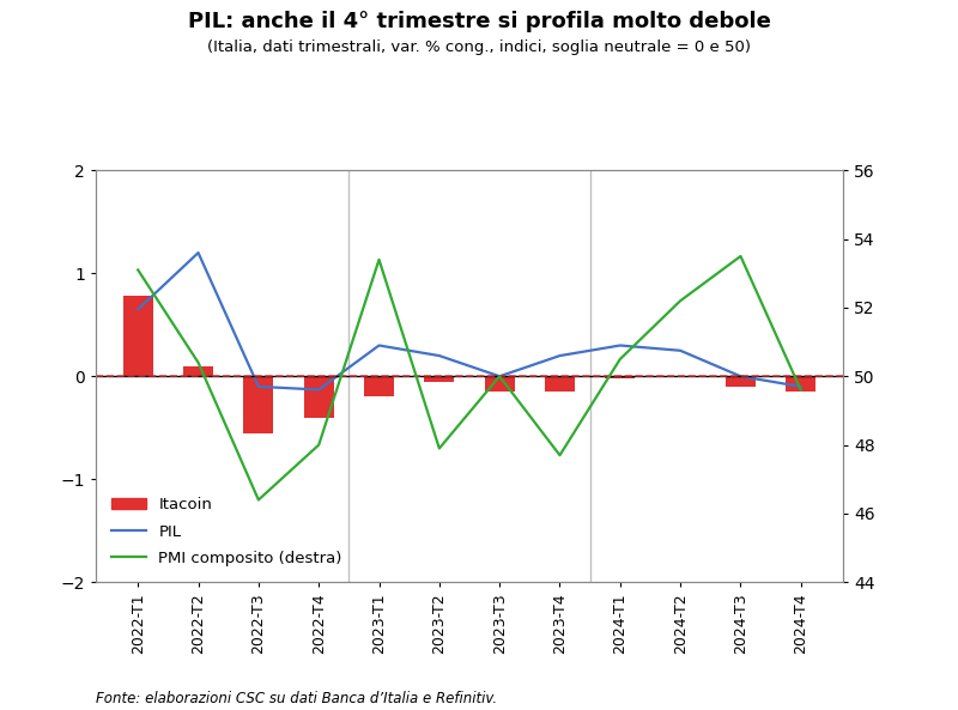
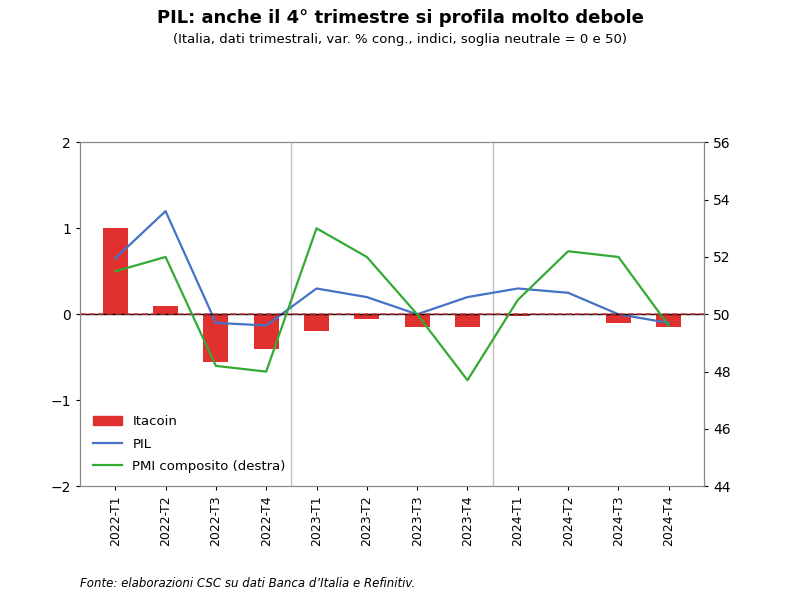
Itacoin/2022-T1: 0.78 -> 1.00
PMI composito (destra)/2022-T1: 53.1 -> 51.5
PMI composito (destra)/2022-T2: 50.4 -> 52.0
PMI composito (destra)/2022-T3: 46.4 -> 48.2
PMI composito (destra)/2023-T1: 53.4 -> 53.0
PMI composito (destra)/2023-T2: 47.9 -> 52.0
PMI composito (destra)/2024-T3: 53.5 -> 52.0
